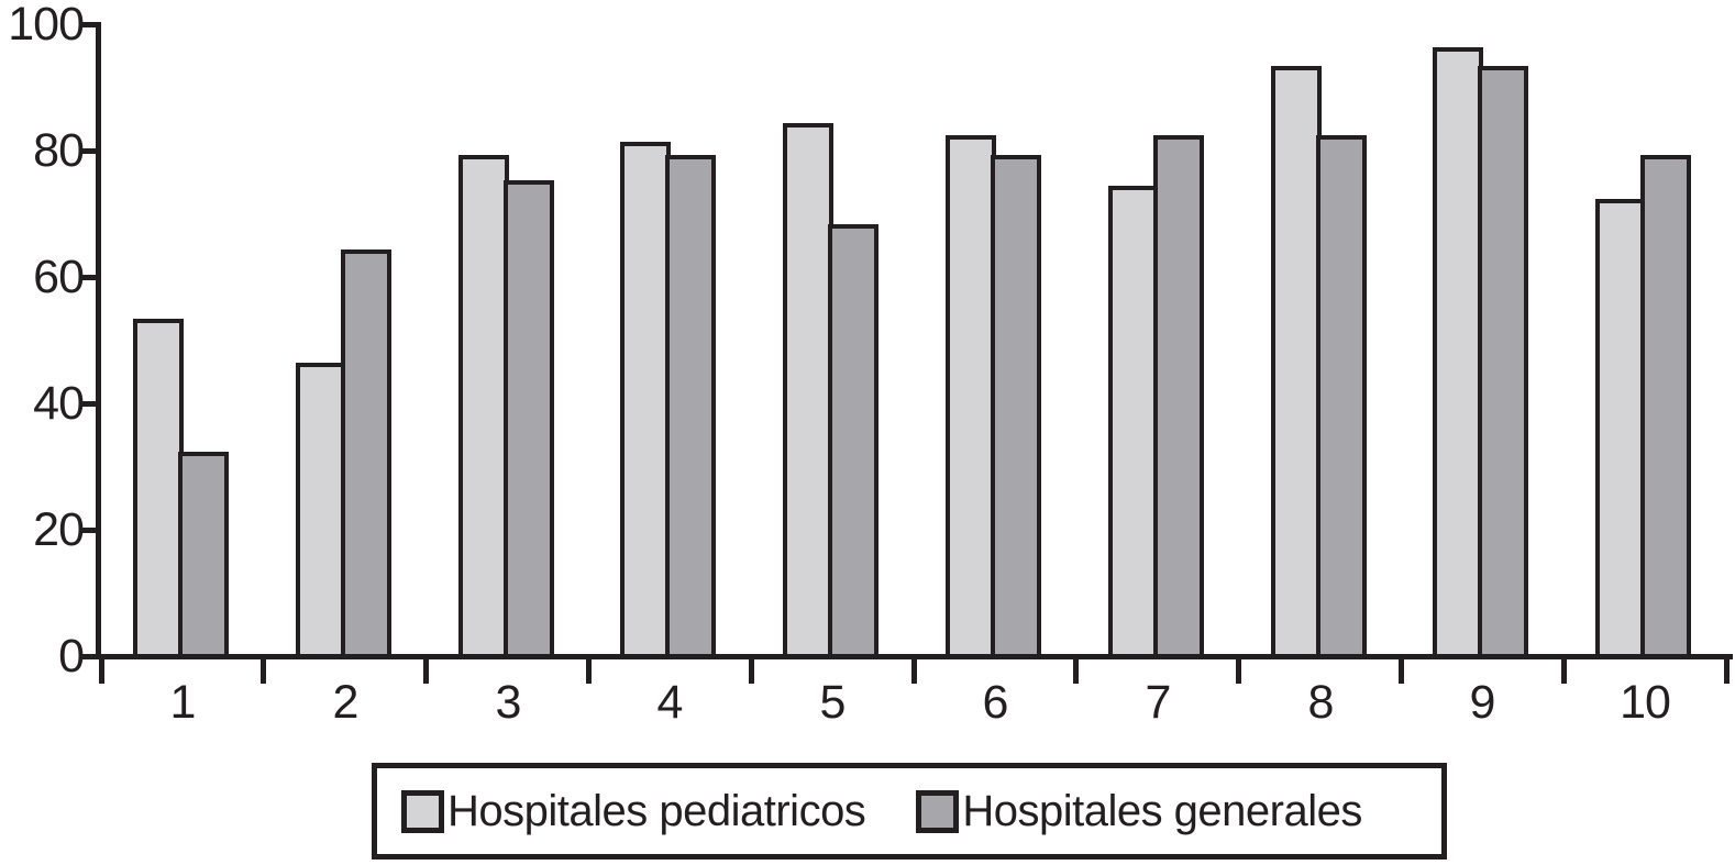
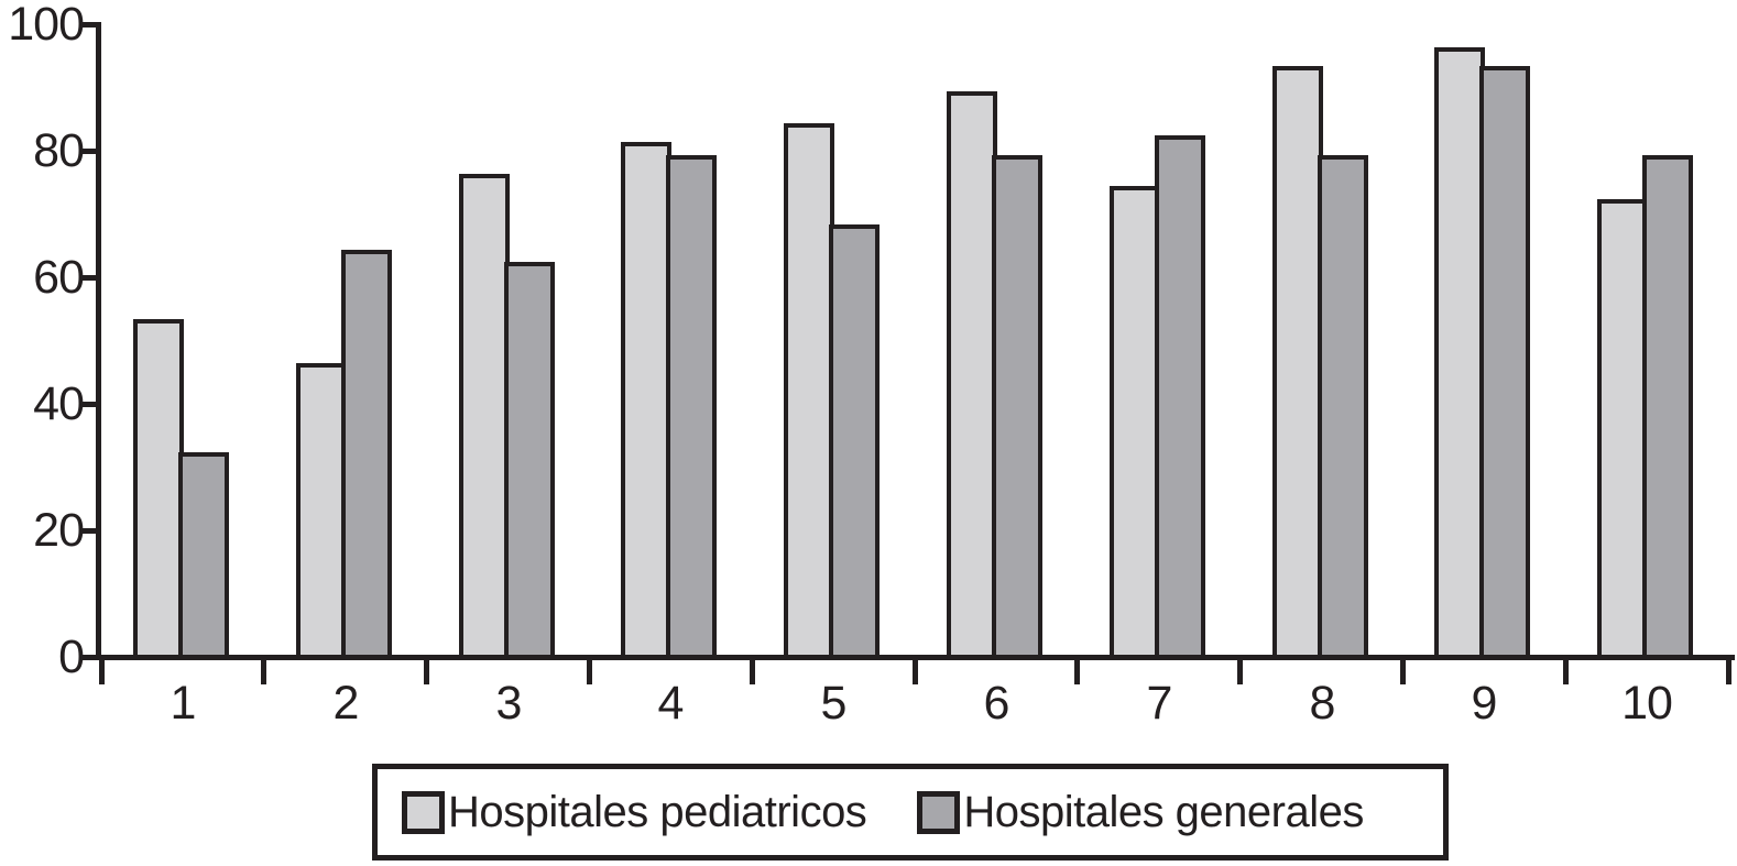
Hospitales pediatricos/3: 79 -> 76
Hospitales generales/3: 75 -> 62
Hospitales pediatricos/6: 82 -> 89
Hospitales generales/8: 82 -> 79
